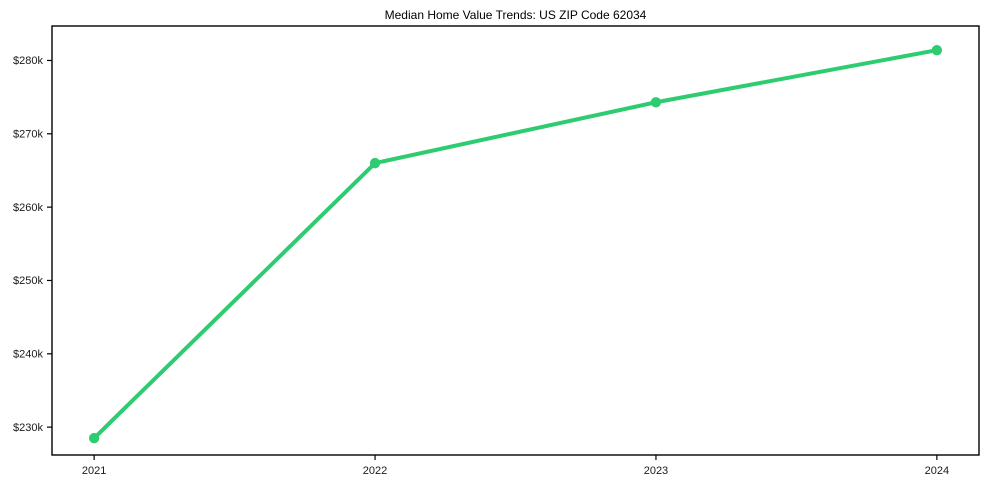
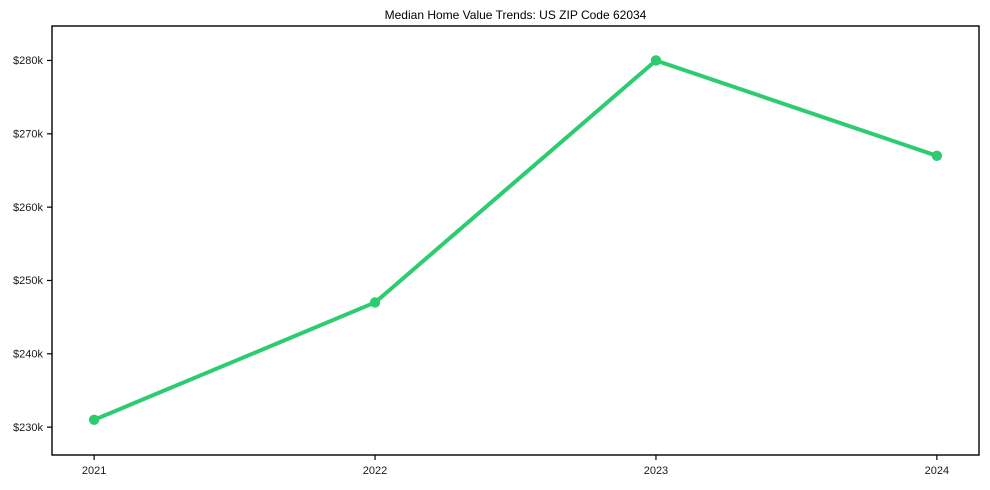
2021: $228k -> $231k
2022: $266k -> $247k
2023: $274k -> $280k
2024: $281k -> $267k
